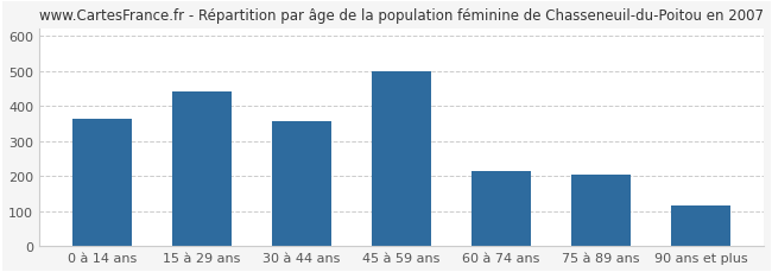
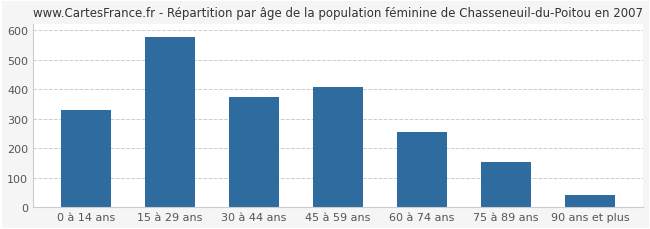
0 à 14 ans: 365 -> 330
15 à 29 ans: 440 -> 578
30 à 44 ans: 355 -> 375
45 à 59 ans: 500 -> 408
60 à 74 ans: 215 -> 255
75 à 89 ans: 205 -> 152
90 ans et plus: 115 -> 42
